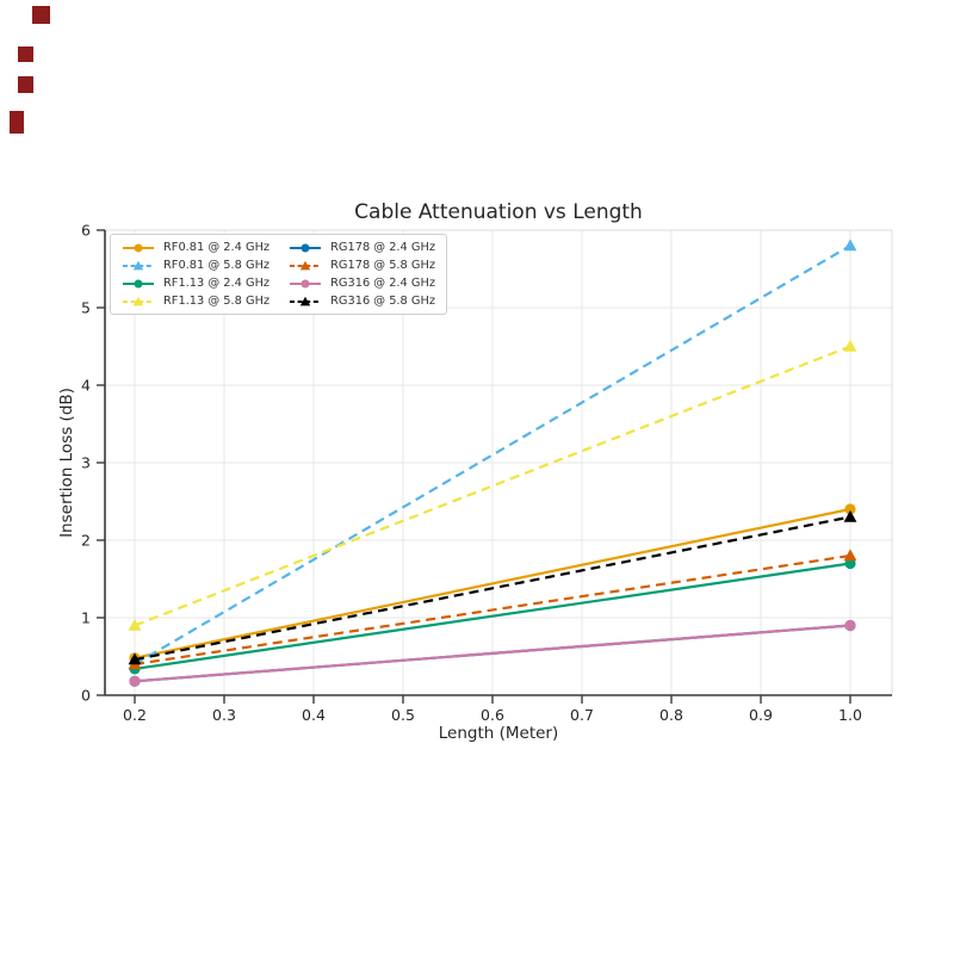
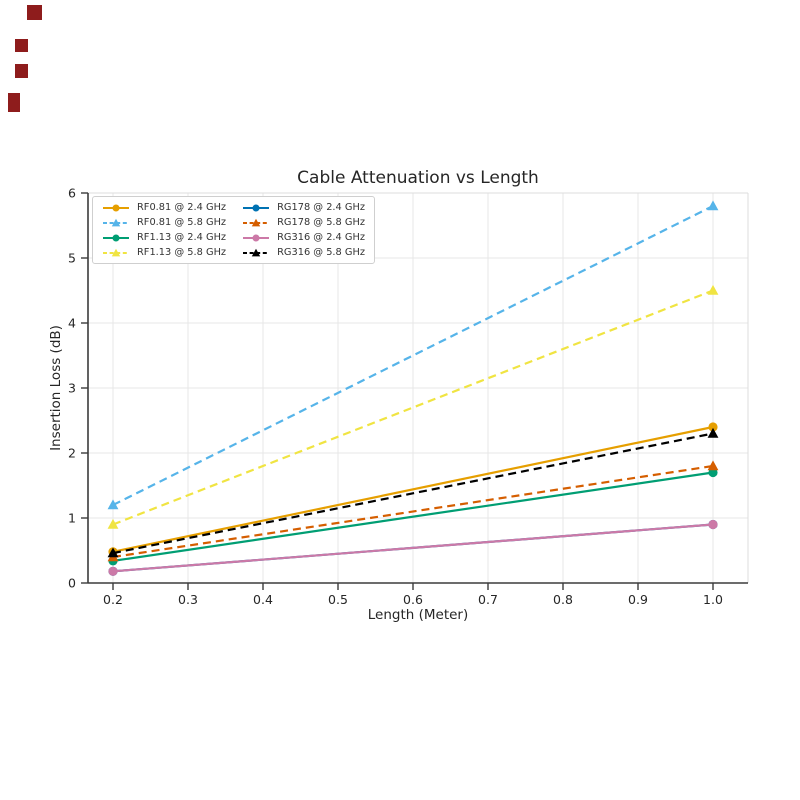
RF0.81 @ 5.8 GHz/0.2: 0,4 -> 1,2
